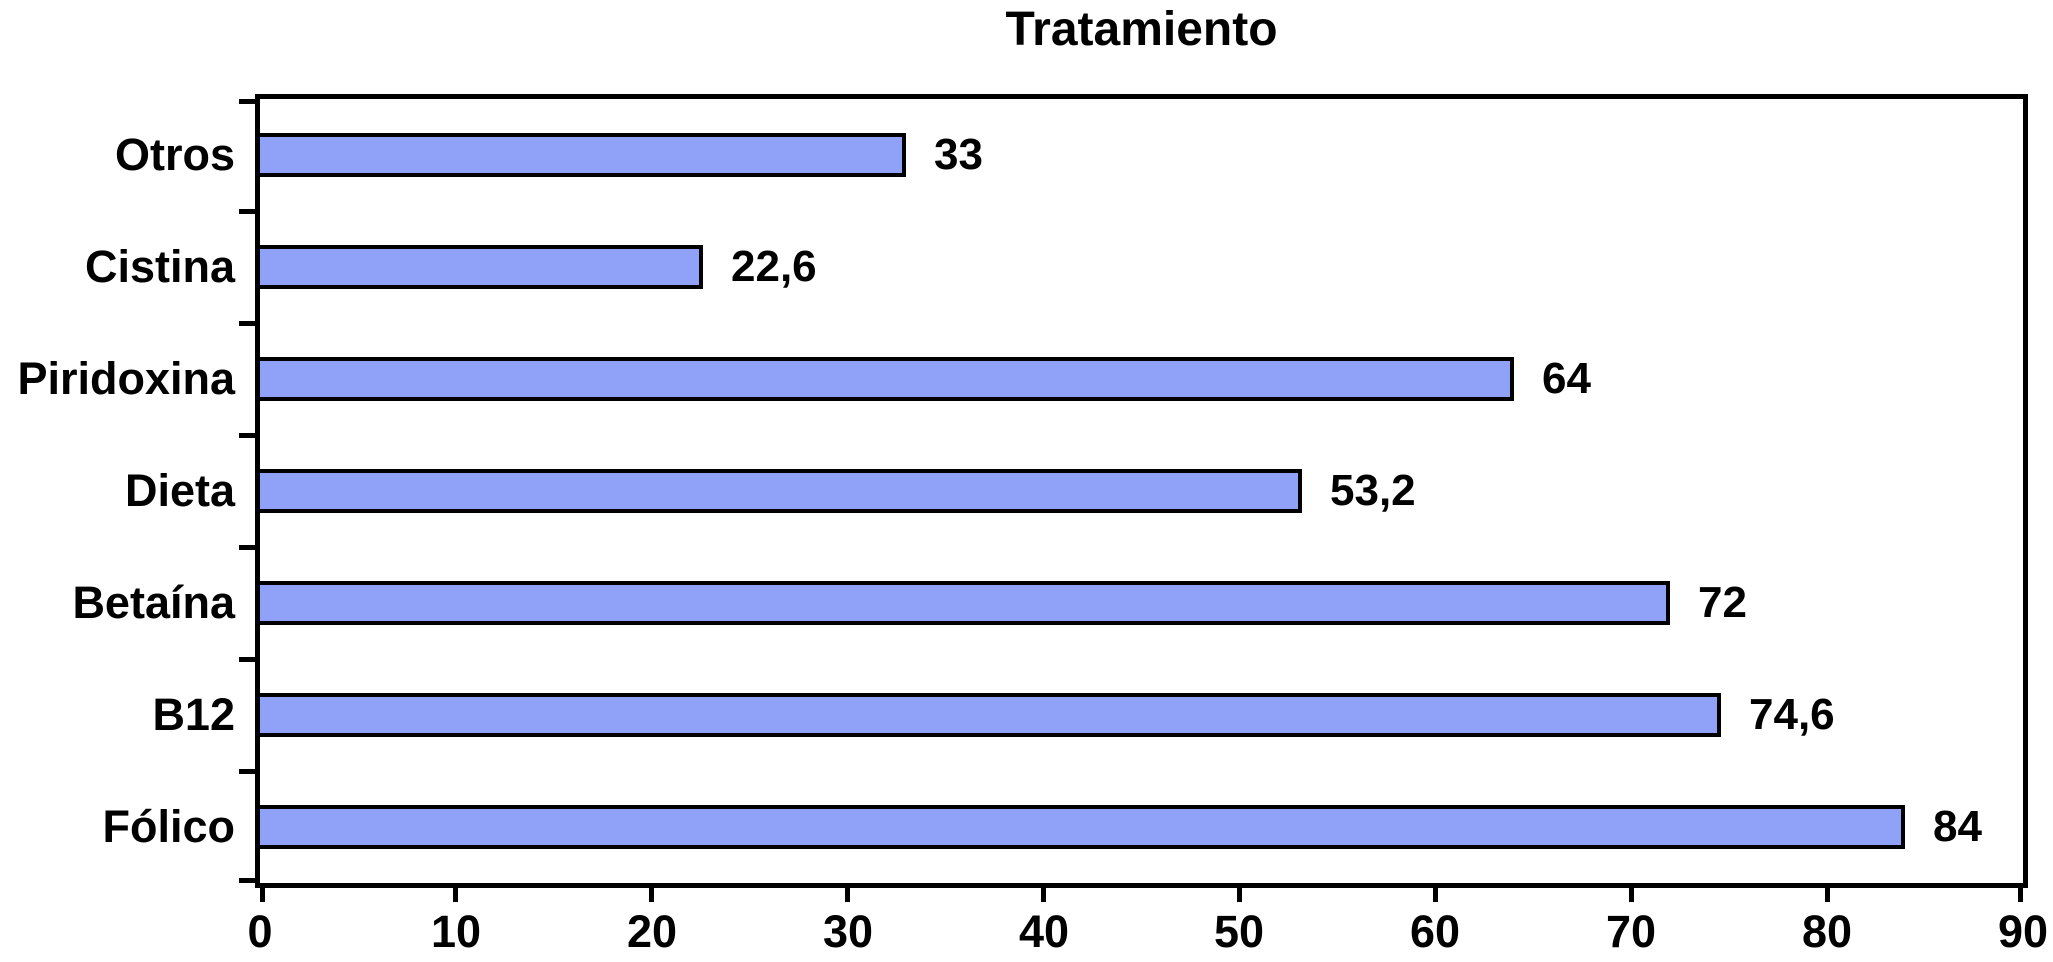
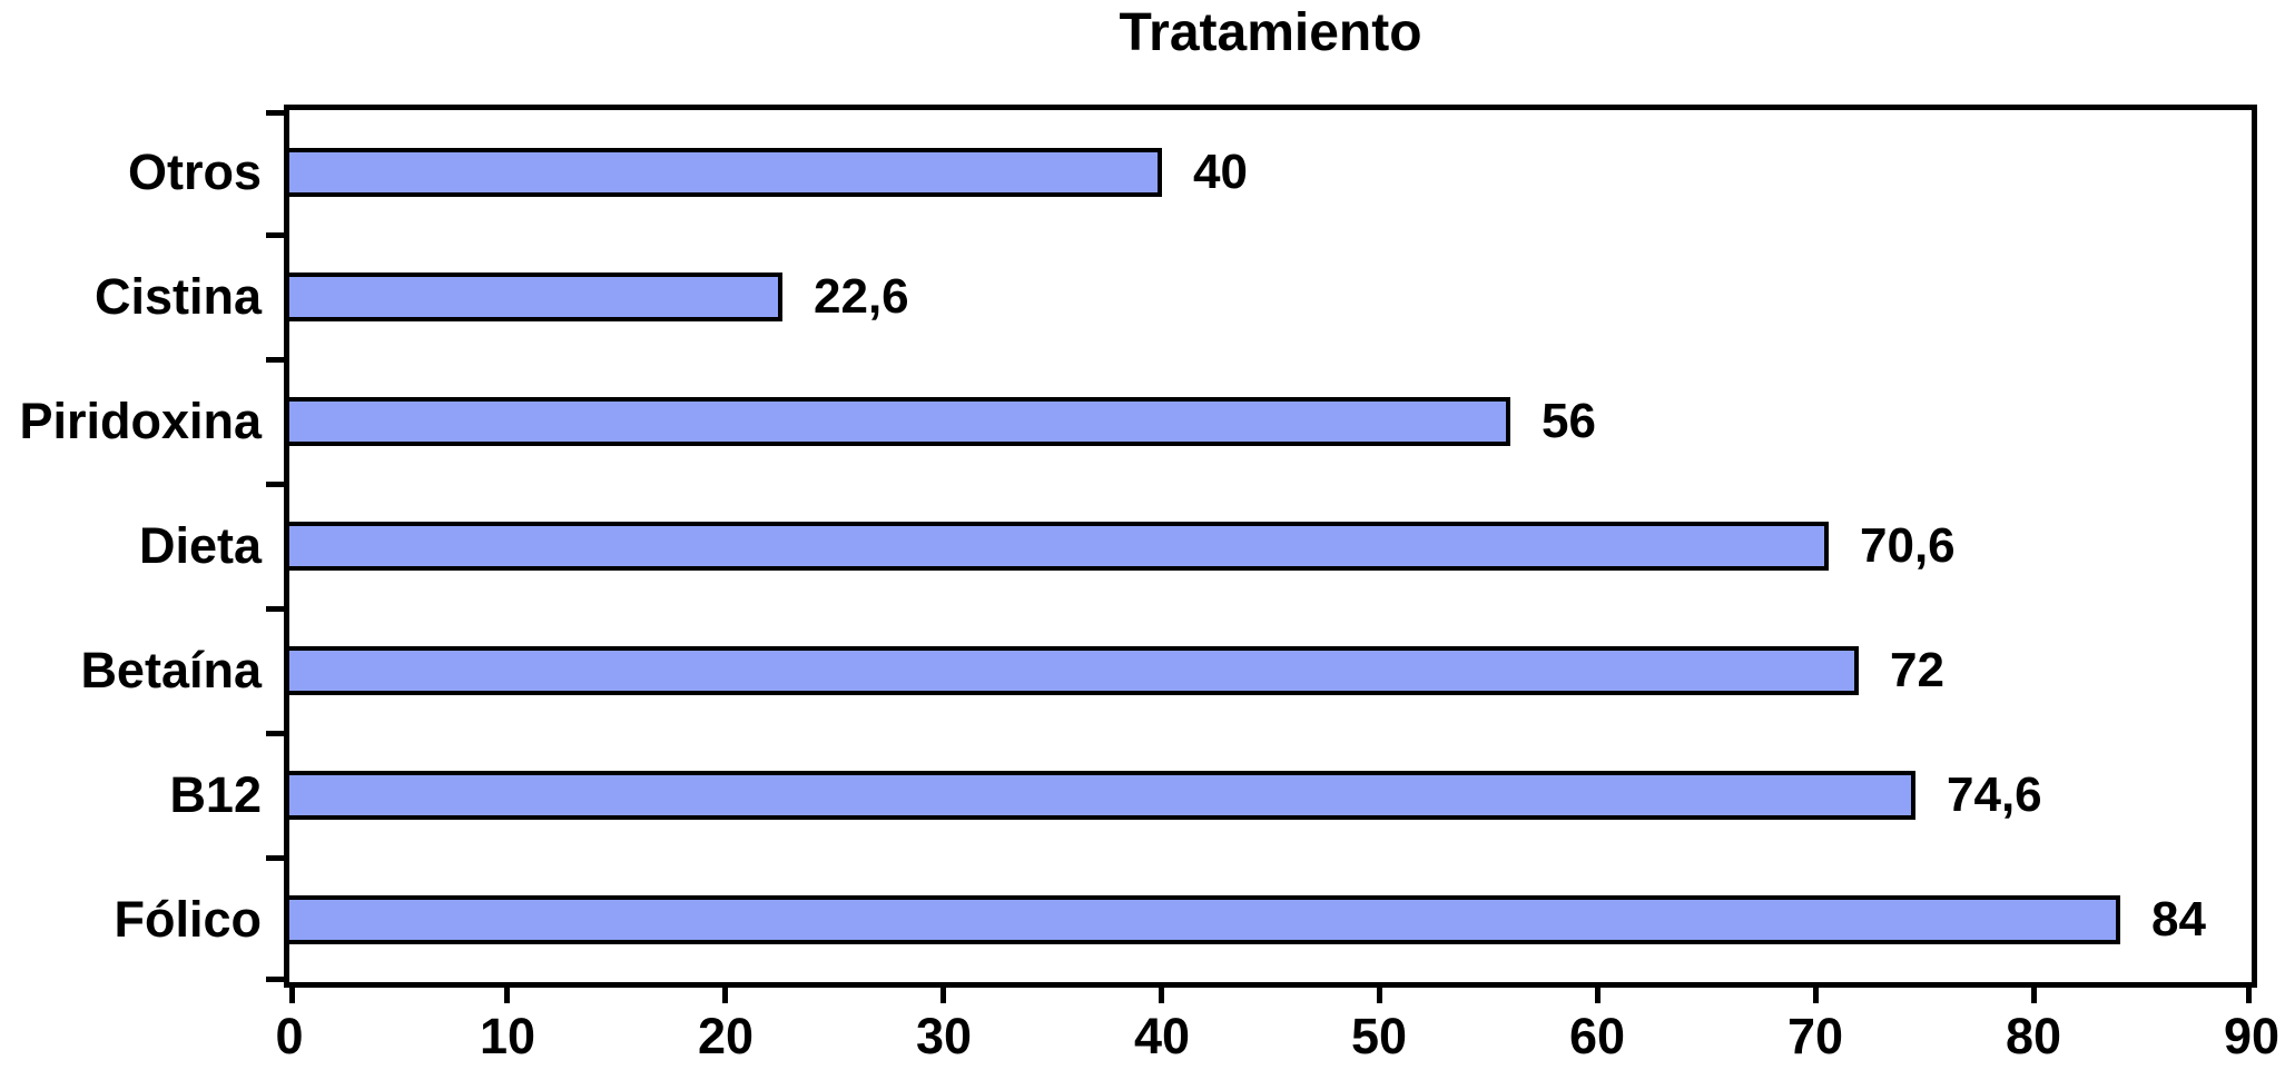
Otros: 33 -> 40
Piridoxina: 64 -> 56
Dieta: 53,2 -> 70,6
